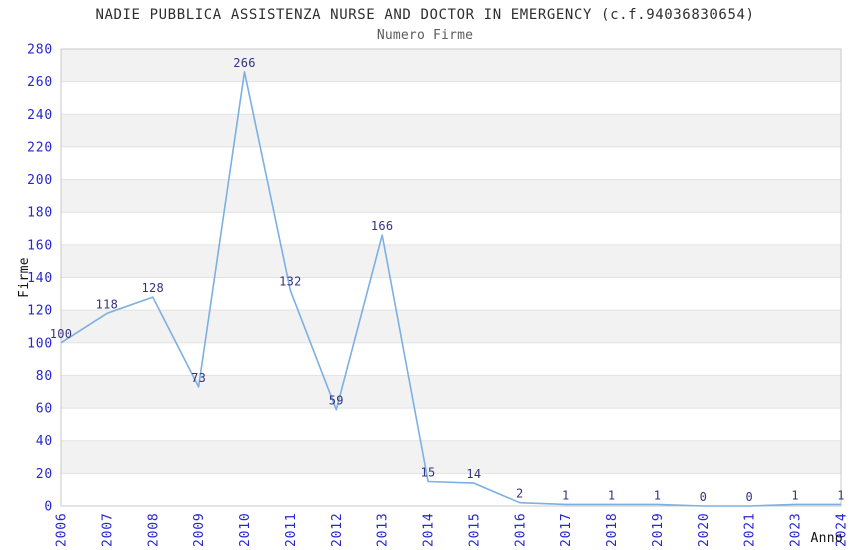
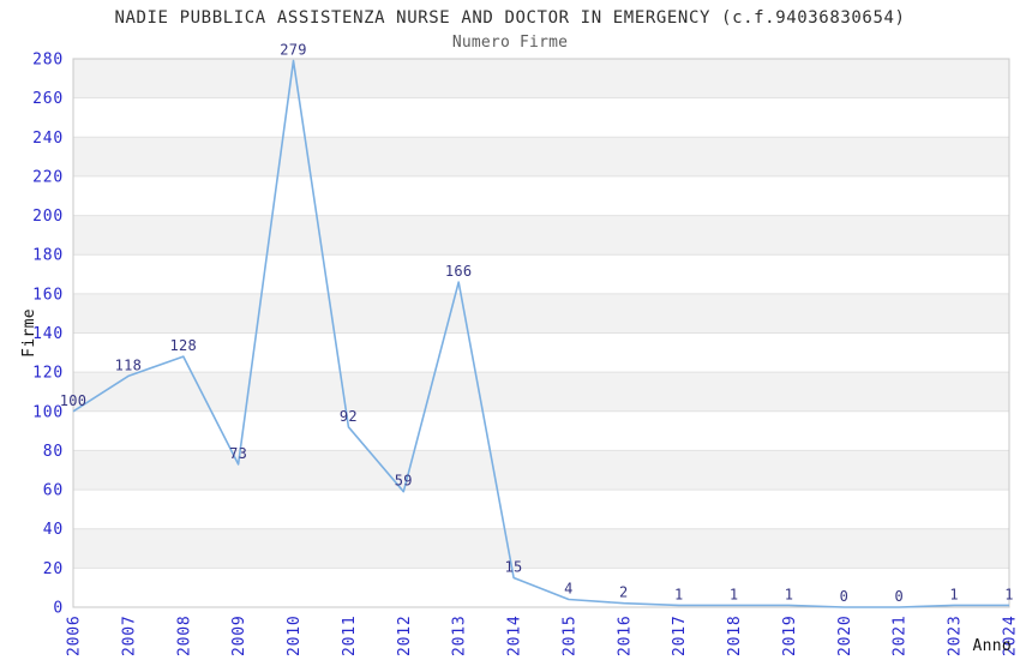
2010: 266 -> 279
2011: 132 -> 92
2015: 14 -> 4
